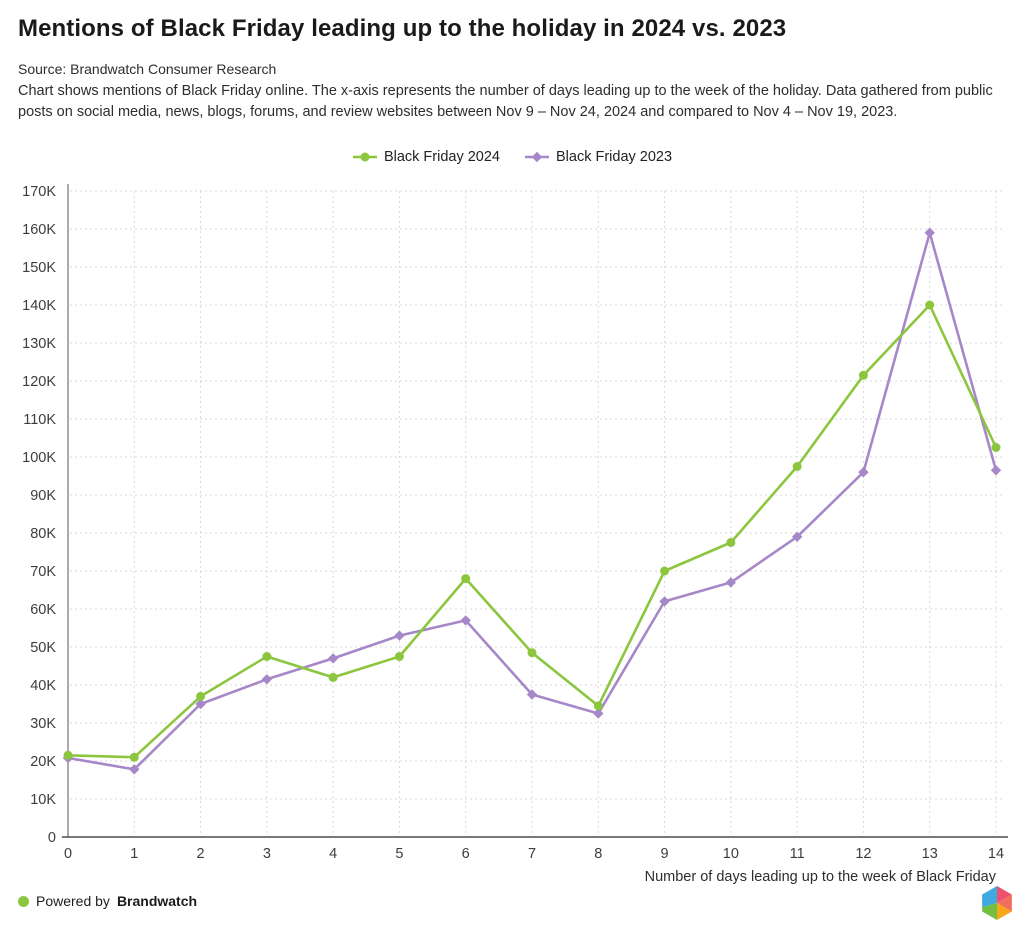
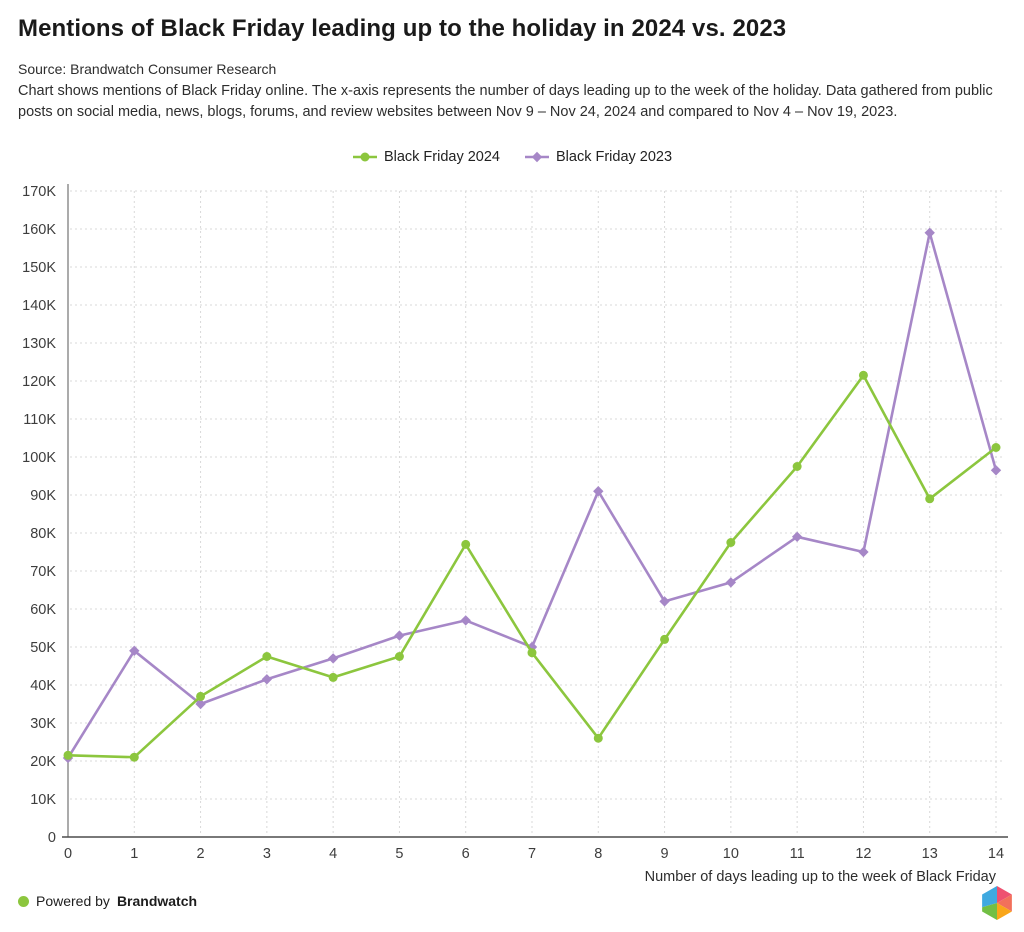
Black Friday 2023/1: 18K -> 49K
Black Friday 2024/6: 68K -> 77K
Black Friday 2023/7: 38K -> 50K
Black Friday 2024/8: 34K -> 26K
Black Friday 2023/8: 32K -> 91K
Black Friday 2024/9: 70K -> 52K
Black Friday 2023/12: 96K -> 75K
Black Friday 2024/13: 140K -> 89K
